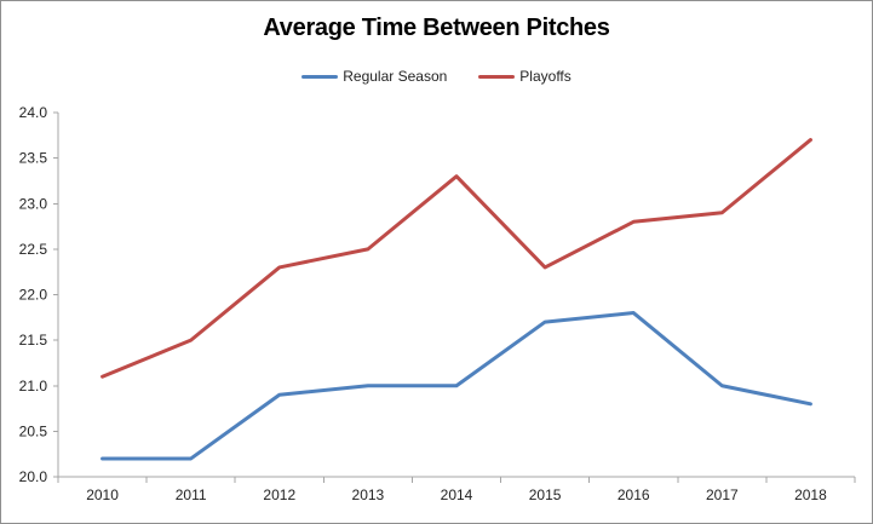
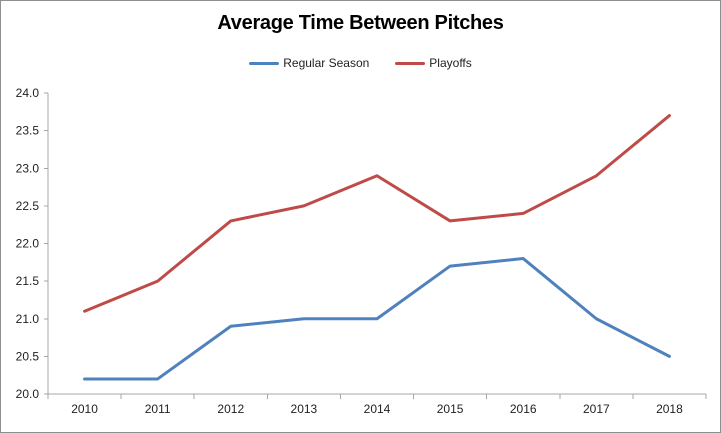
Playoffs/2014: 23.3 -> 22.9
Playoffs/2016: 22.8 -> 22.4
Regular Season/2018: 20.8 -> 20.5
